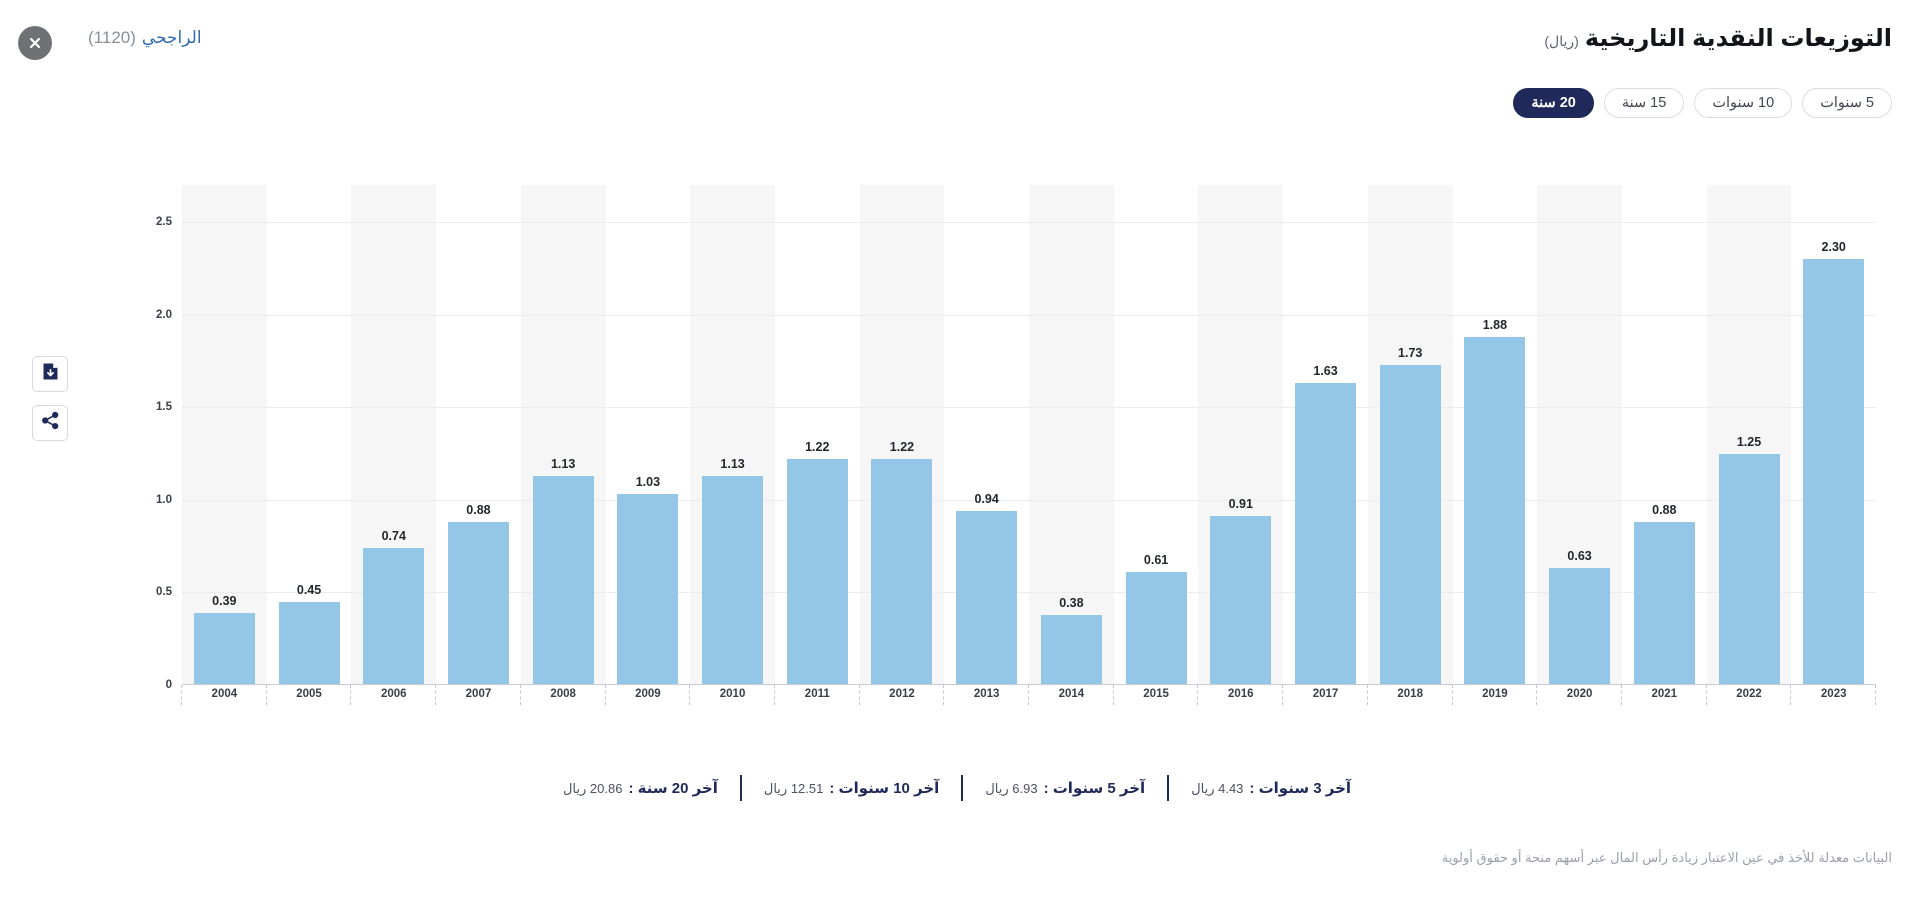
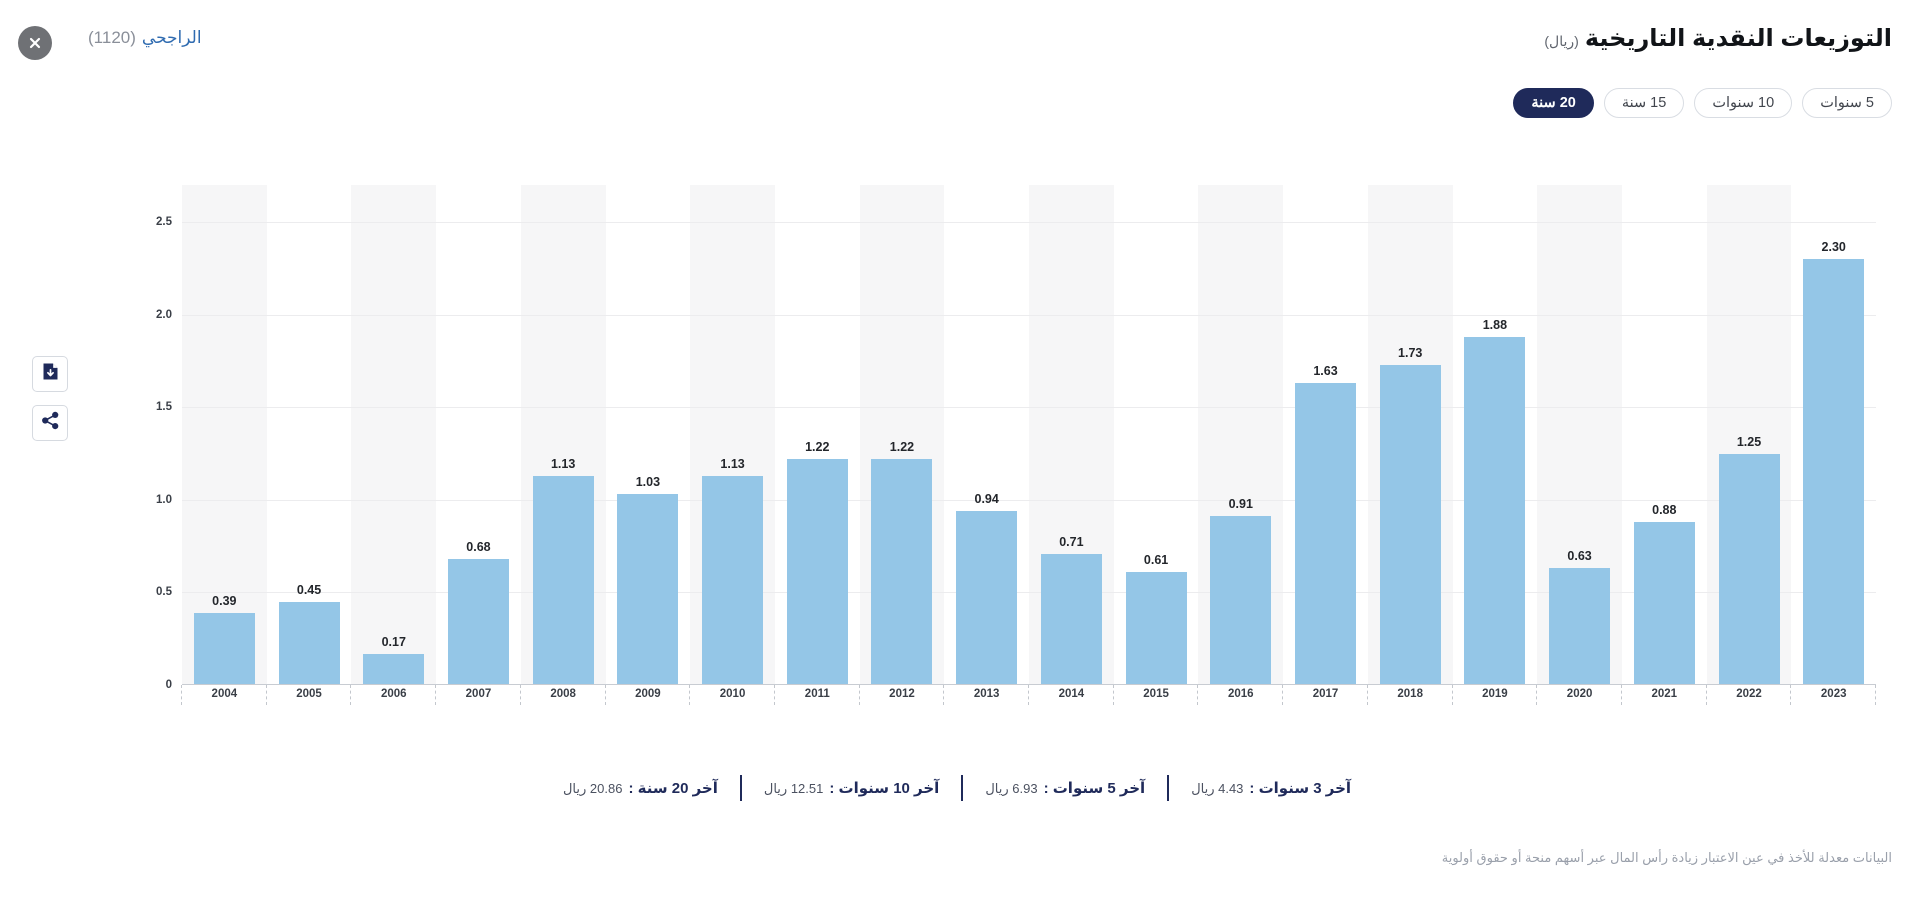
2006: 0.74 -> 0.17
2007: 0.88 -> 0.68
2014: 0.38 -> 0.71
